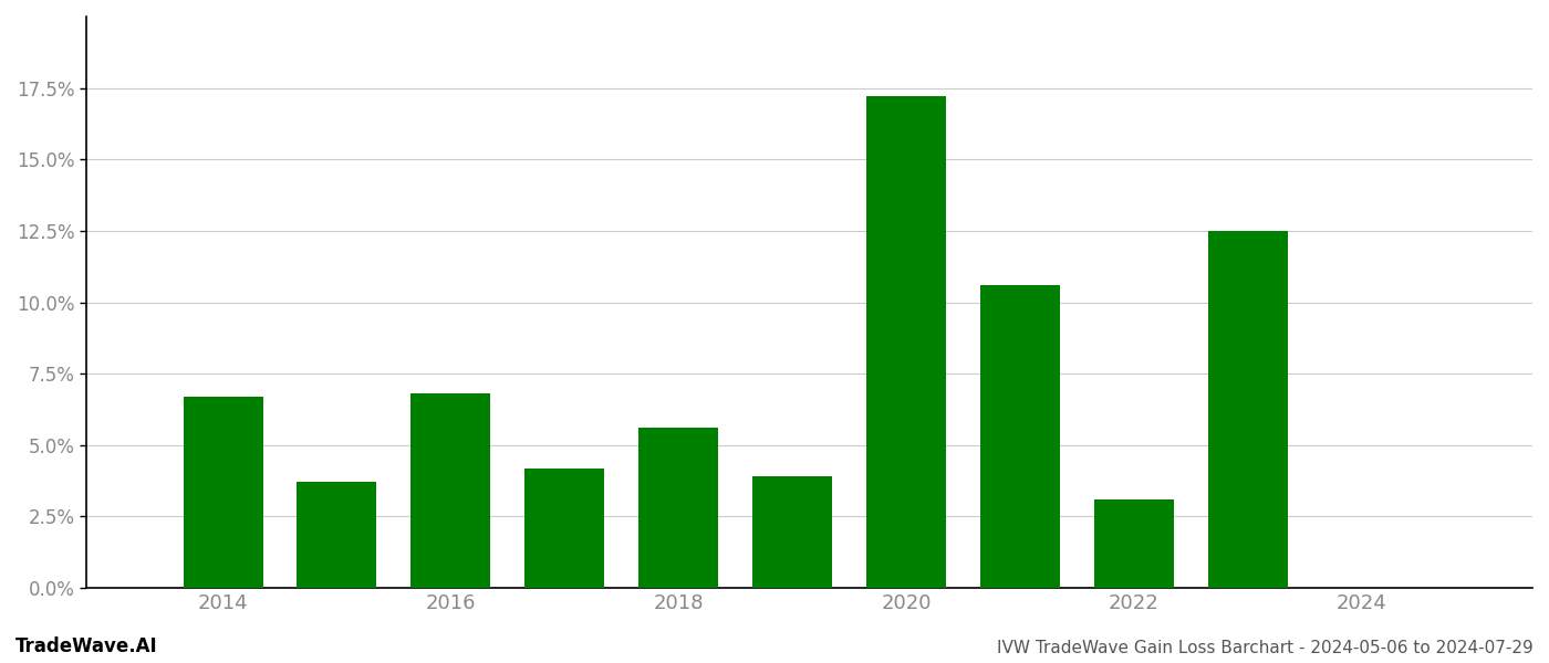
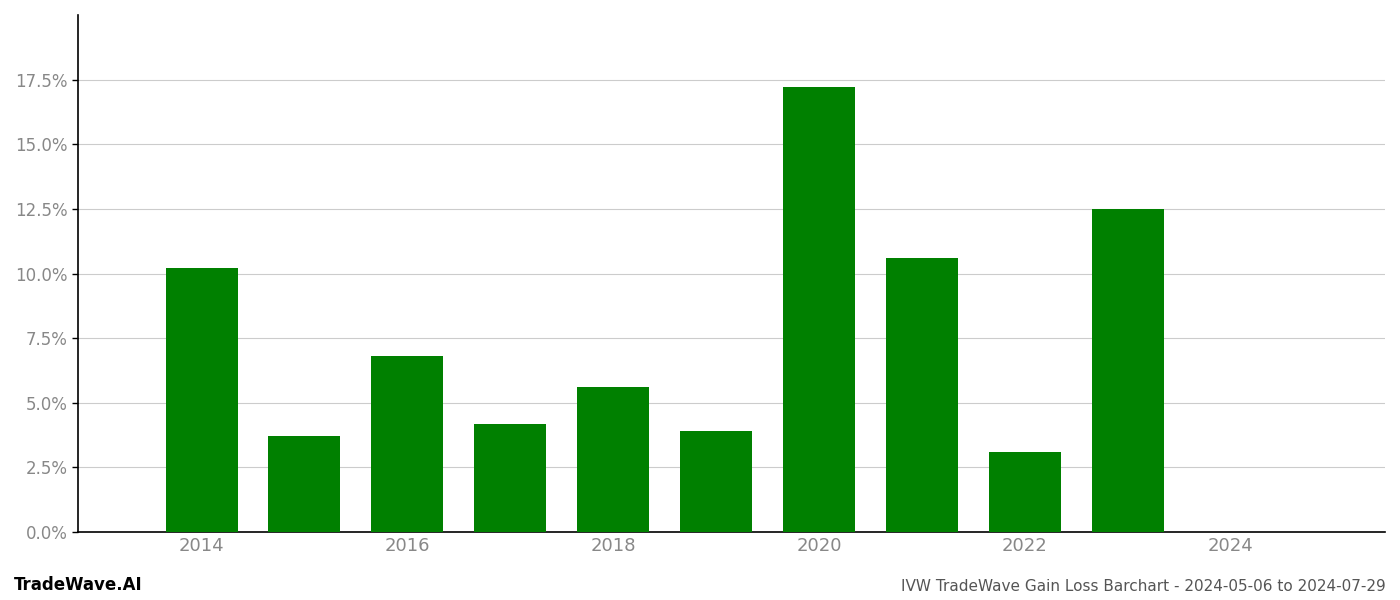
2014: 6.7% -> 10.2%
